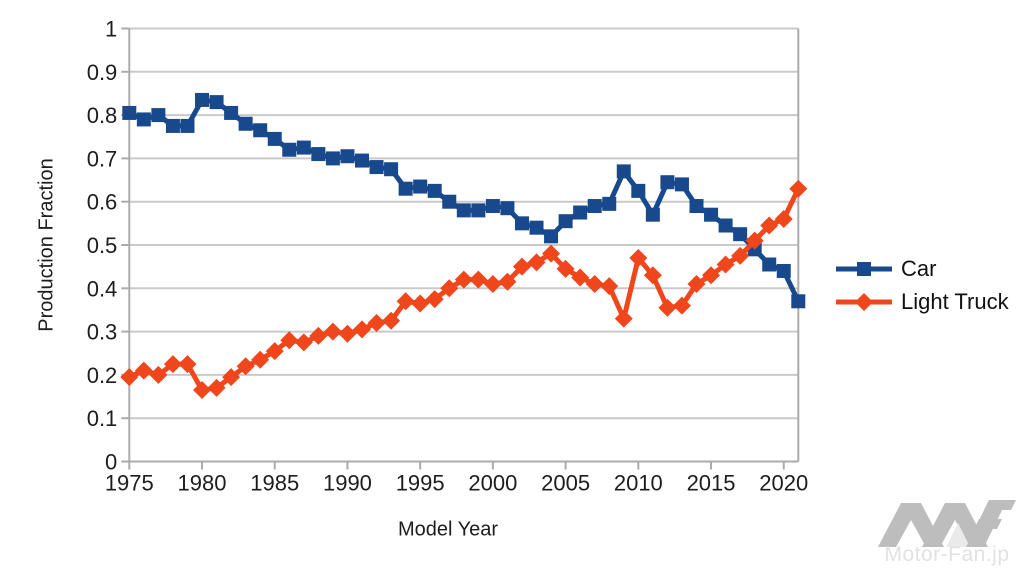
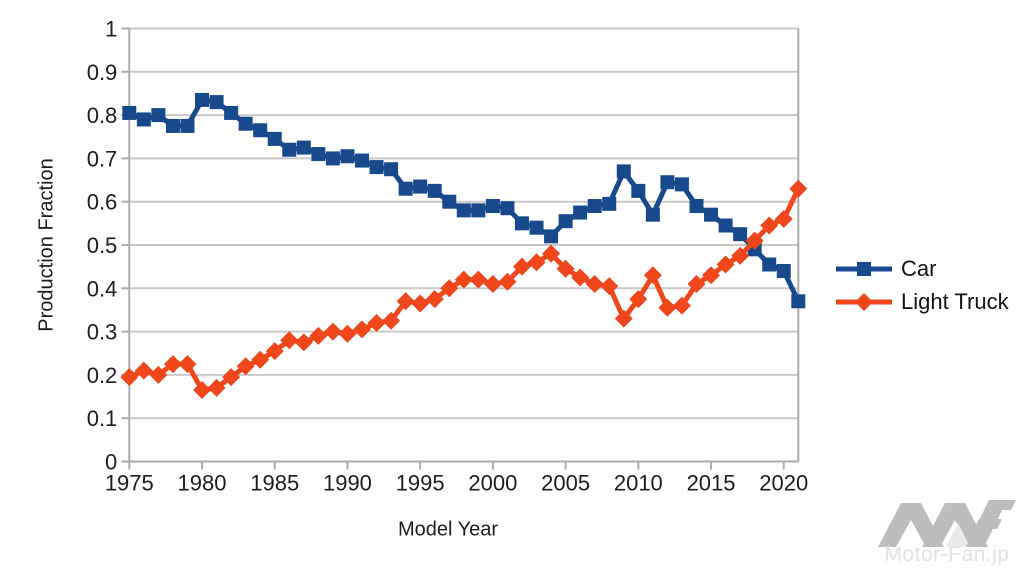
Light Truck/2010: 0.47 -> 0.38
